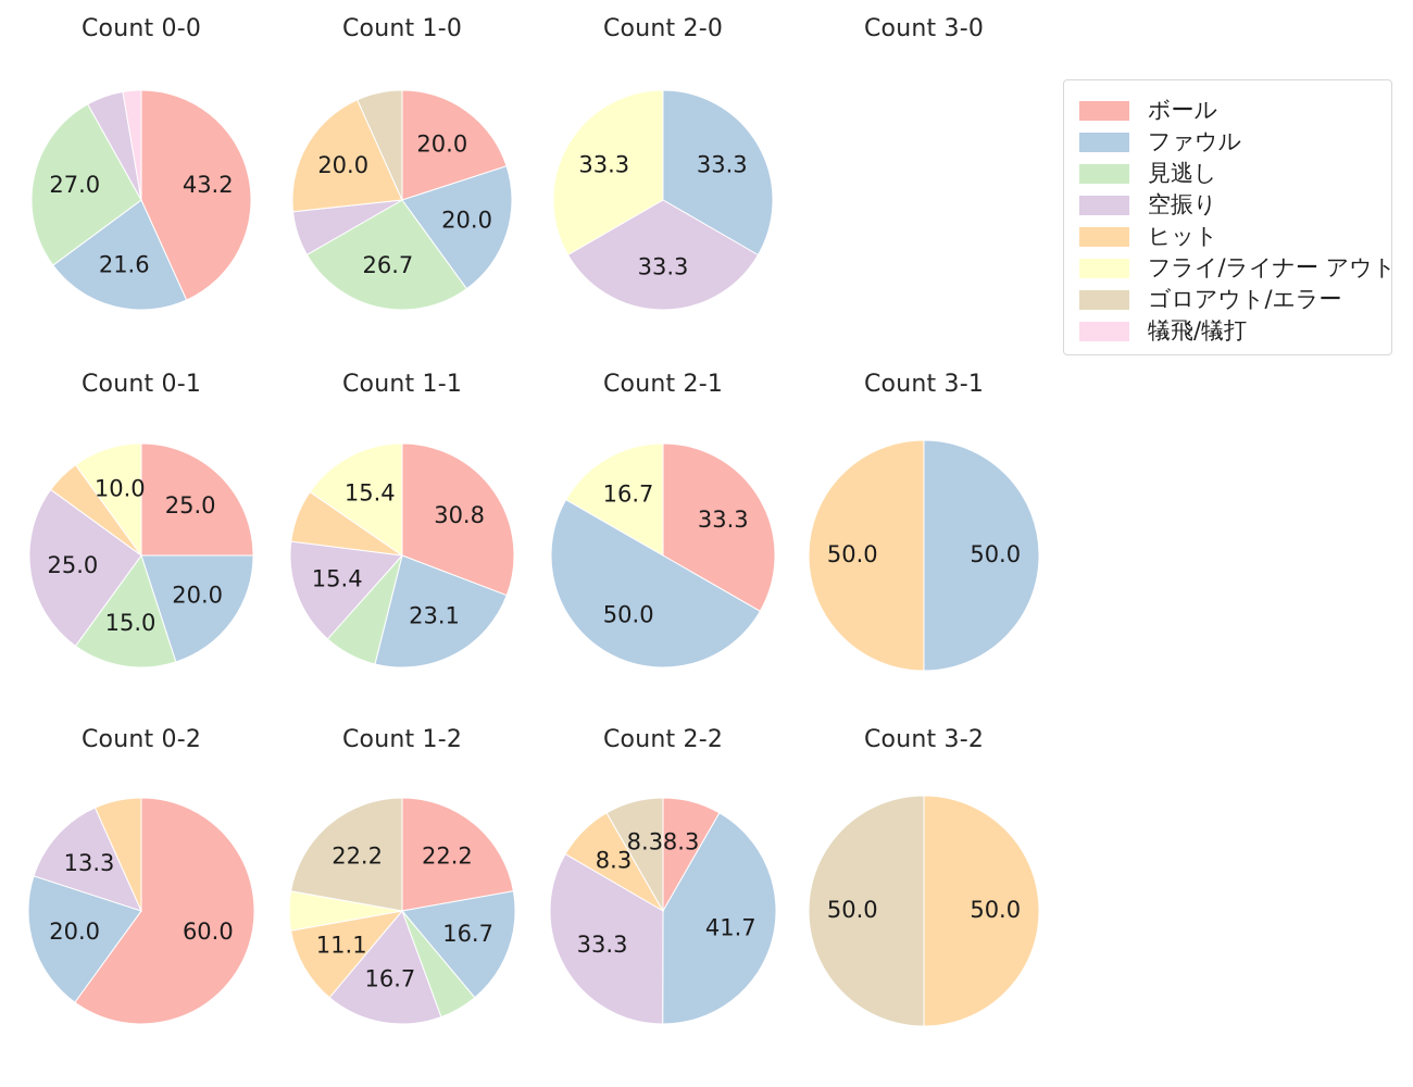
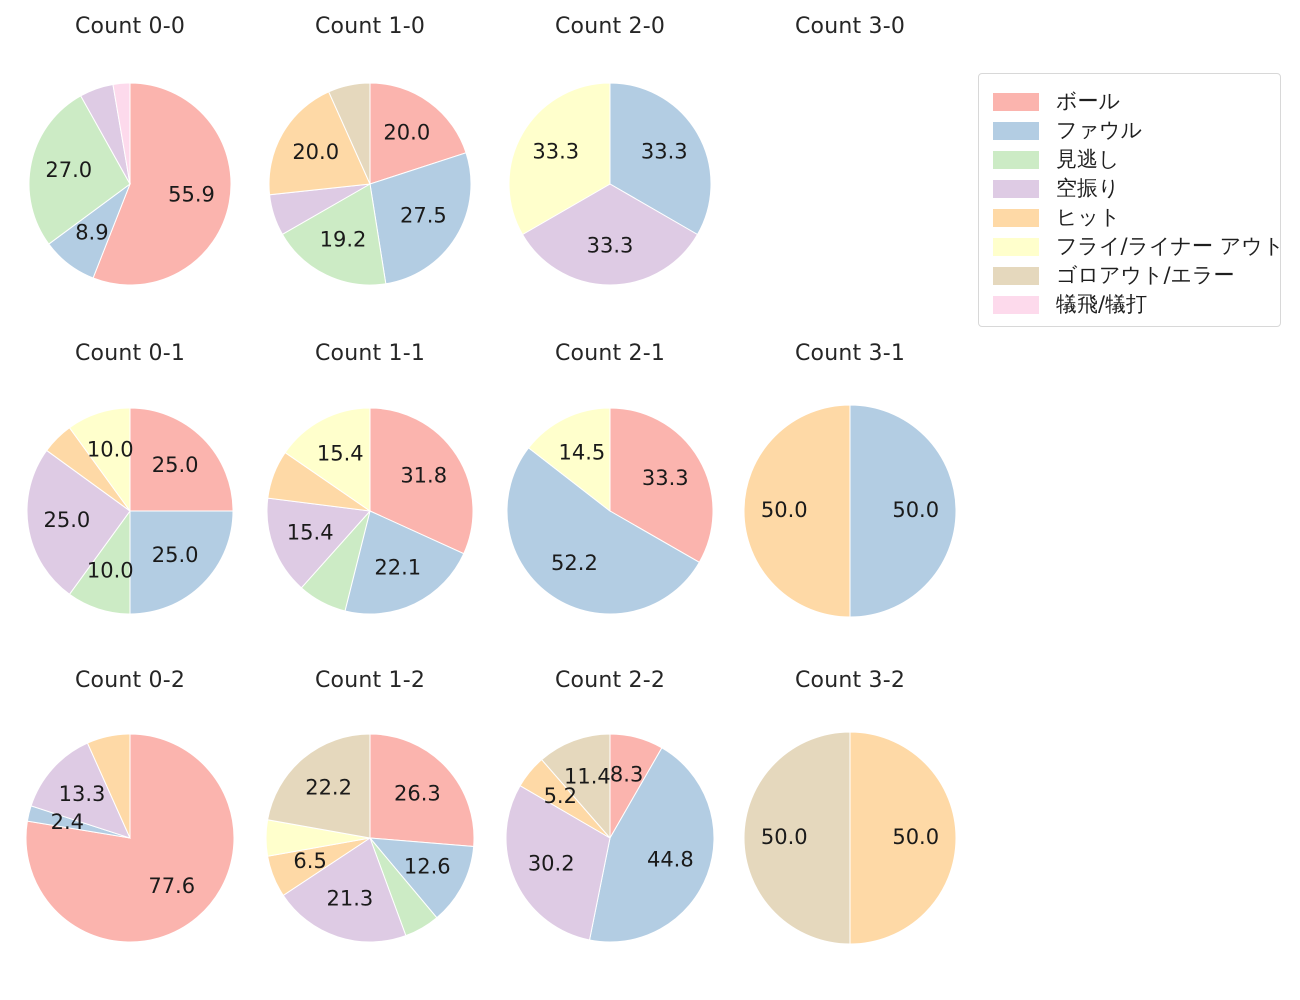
Count 0-0/ボール: 43.2 -> 55.9
Count 0-0/ファウル: 21.6 -> 8.9
Count 1-0/ファウル: 20.0 -> 27.5
Count 1-0/見逃し: 26.7 -> 19.2
Count 0-1/ファウル: 20.0 -> 25.0
Count 0-1/見逃し: 15.0 -> 10.0
Count 1-1/ボール: 30.8 -> 31.8
Count 1-1/ファウル: 23.1 -> 22.1
Count 2-1/ファウル: 50.0 -> 52.2
Count 2-1/フライ/ライナー アウト: 16.7 -> 14.5
Count 0-2/ボール: 60.0 -> 77.6
Count 0-2/ファウル: 20.0 -> 2.4
Count 1-2/ボール: 22.2 -> 26.3
Count 1-2/ファウル: 16.7 -> 12.6
Count 1-2/空振り: 16.7 -> 21.3
Count 1-2/ヒット: 11.1 -> 6.5
Count 2-2/ファウル: 41.7 -> 44.8
Count 2-2/空振り: 33.3 -> 30.2
Count 2-2/ヒット: 8.3 -> 5.2
Count 2-2/ゴロアウト/エラー: 8.3 -> 11.4
